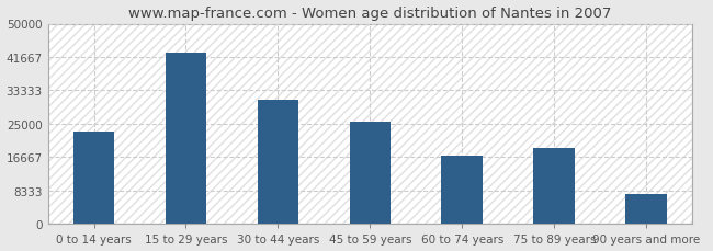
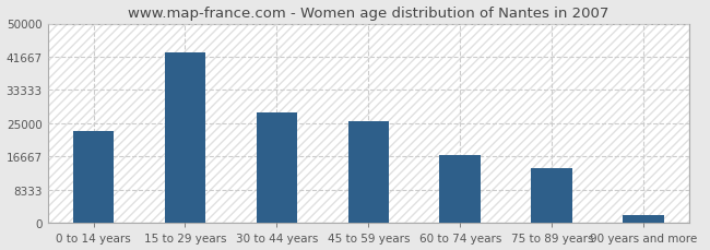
30 to 44 years: 31000 -> 27600
75 to 89 years: 19000 -> 13800
90 years and more: 7500 -> 2000
